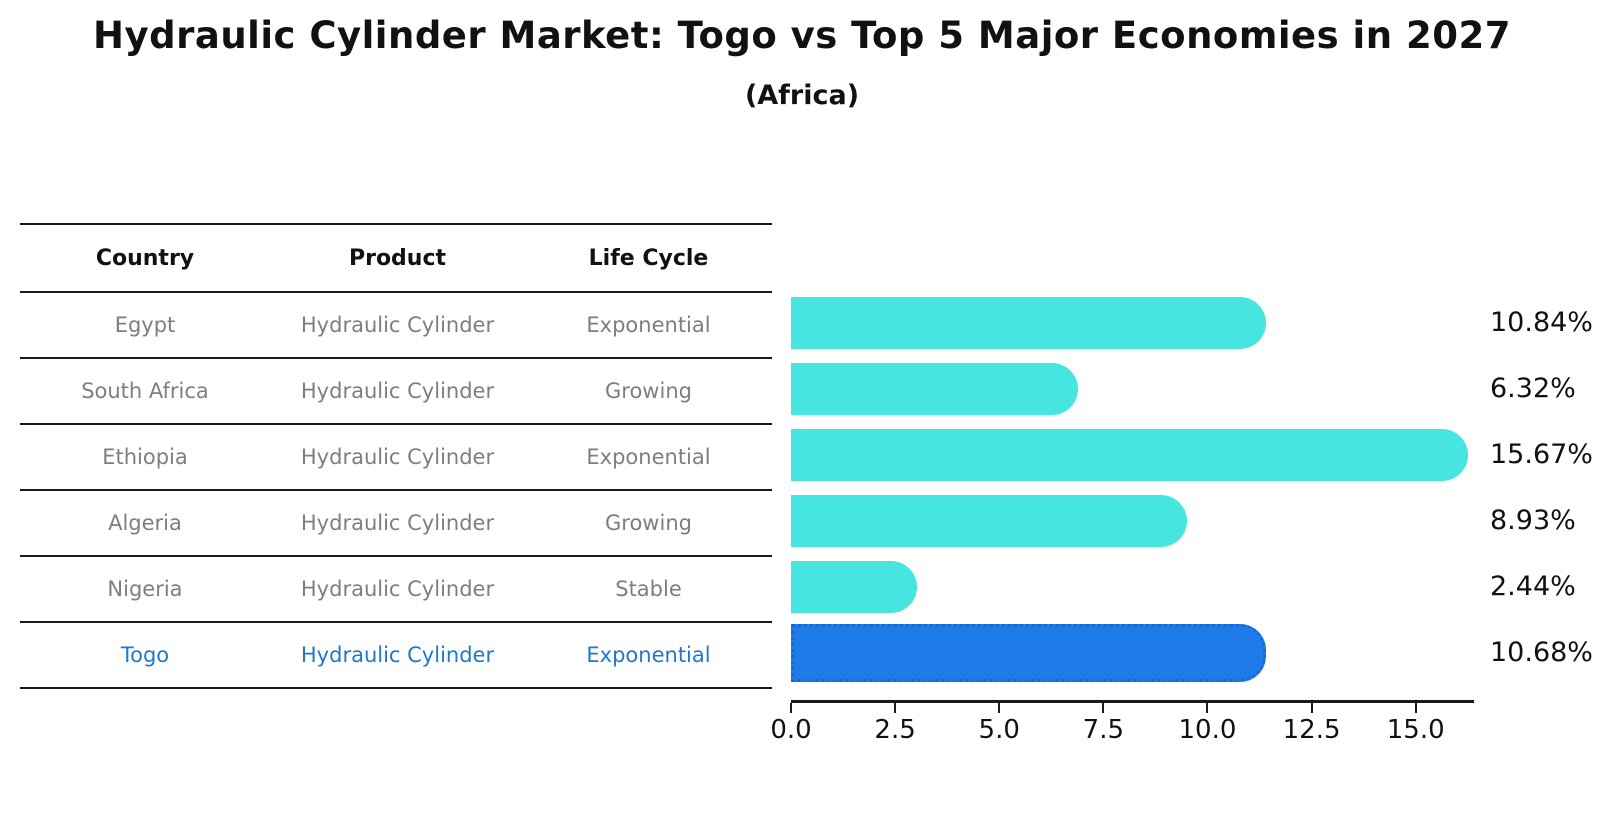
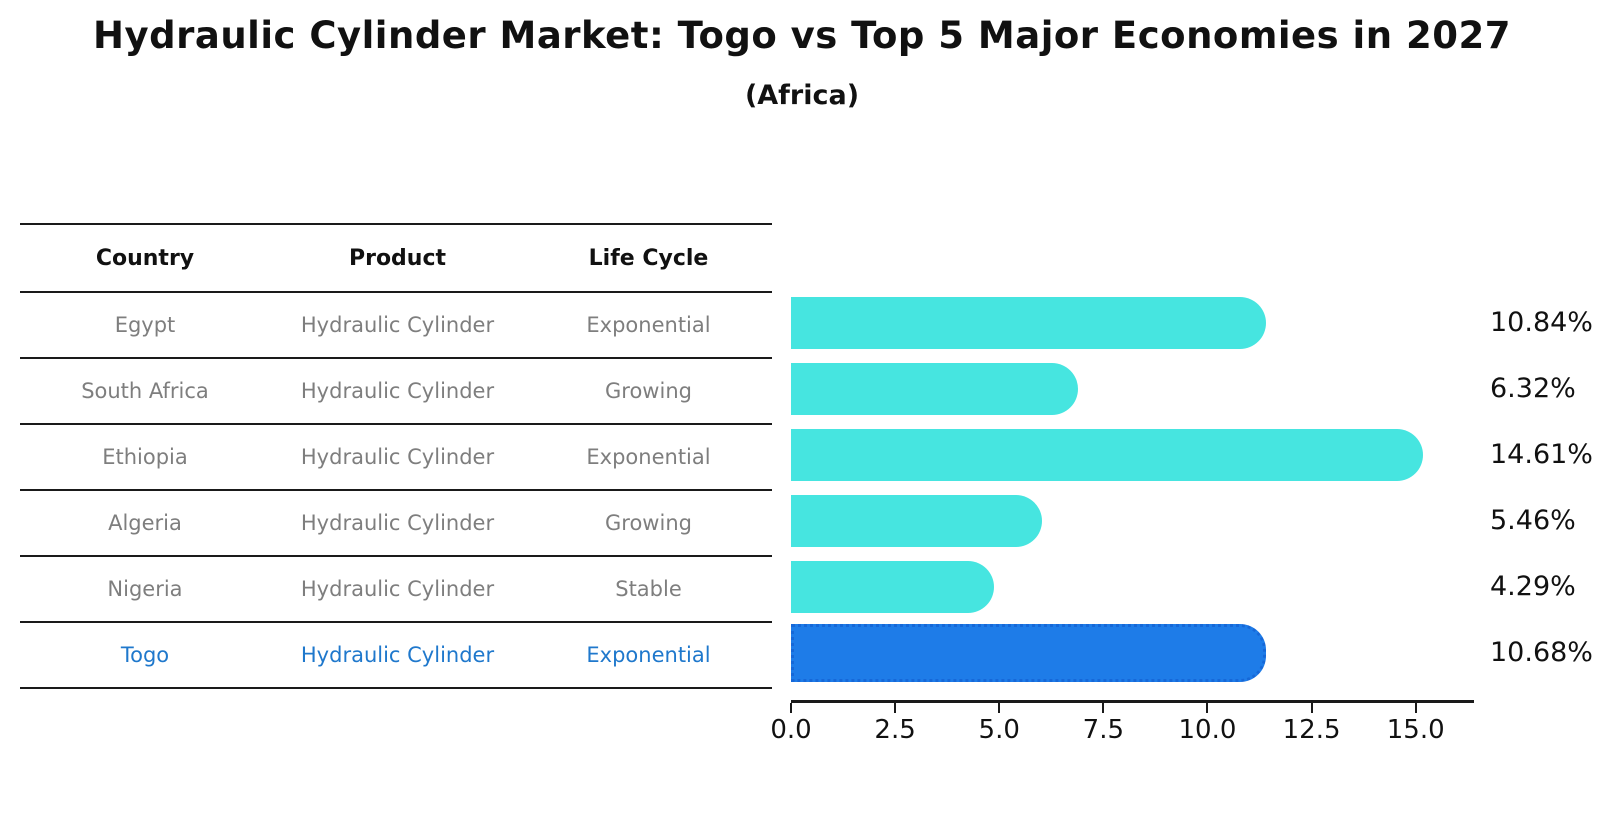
Ethiopia: 15.67% -> 14.61%
Algeria: 8.93% -> 5.46%
Nigeria: 2.44% -> 4.29%
